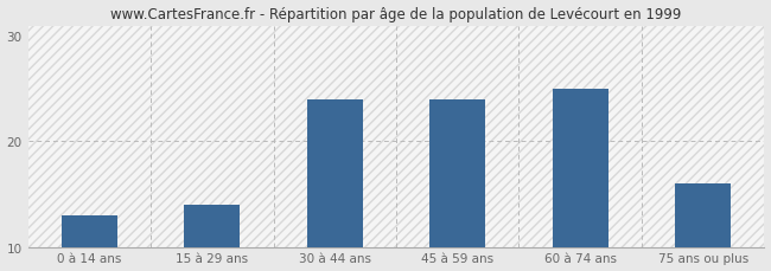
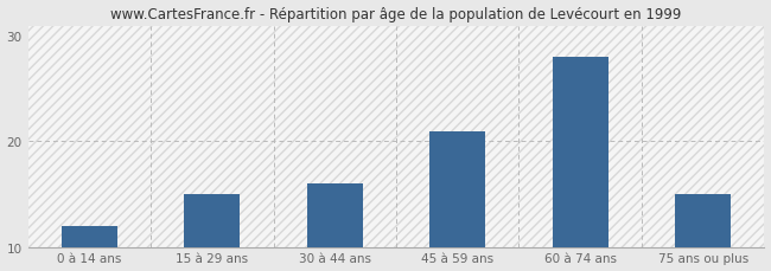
0 à 14 ans: 13 -> 12
15 à 29 ans: 14 -> 15
30 à 44 ans: 24 -> 16
45 à 59 ans: 24 -> 21
60 à 74 ans: 25 -> 28
75 ans ou plus: 16 -> 15
